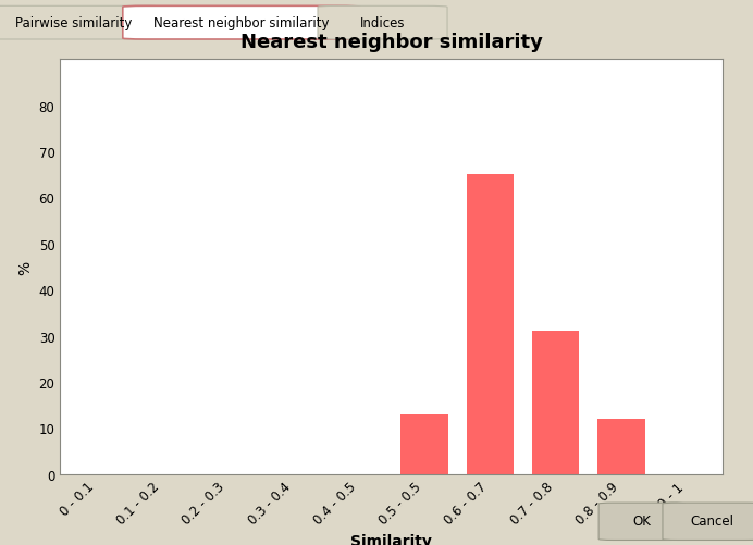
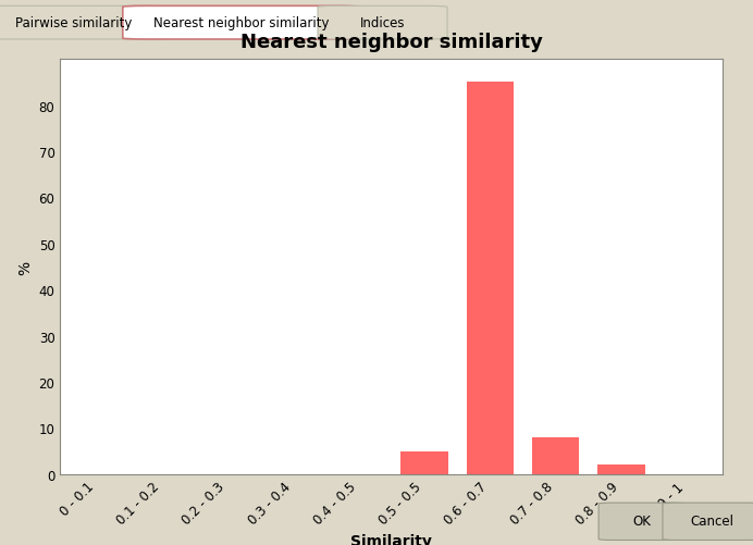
0.5 - 0.5: 13 -> 5
0.6 - 0.7: 65 -> 85
0.7 - 0.8: 31 -> 8
0.8 - 0.9: 12 -> 2
